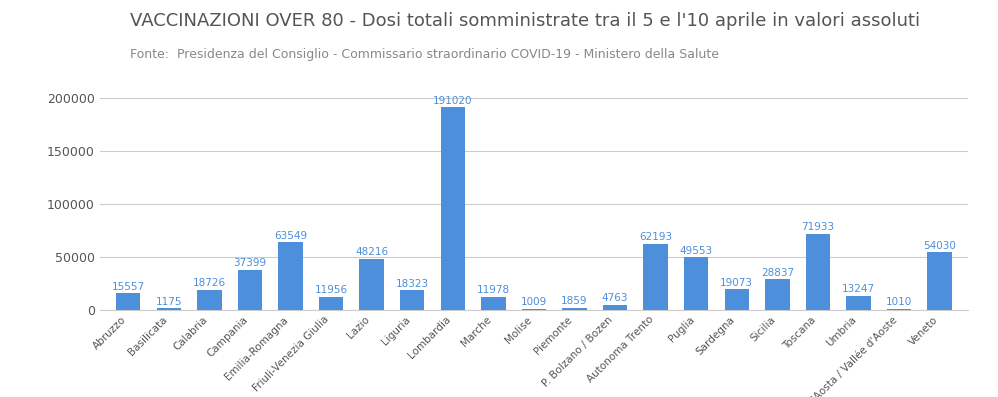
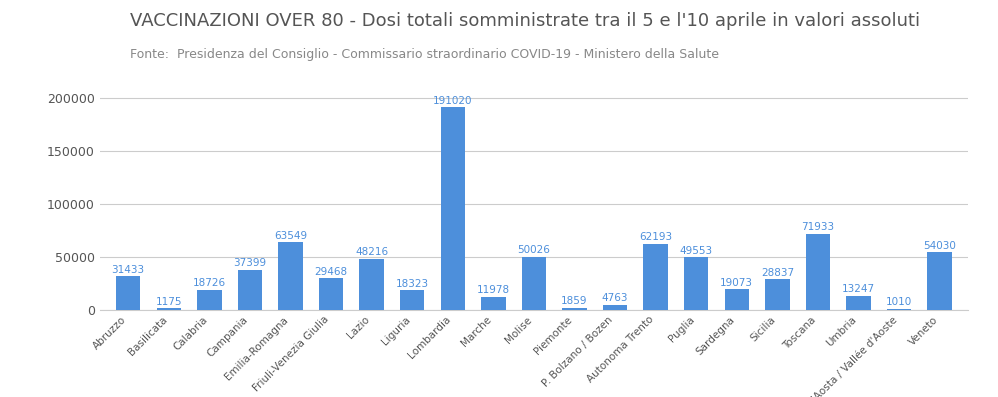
Abruzzo: 15557 -> 31433
Friuli-Venezia Giulia: 11956 -> 29468
Molise: 1009 -> 50026
